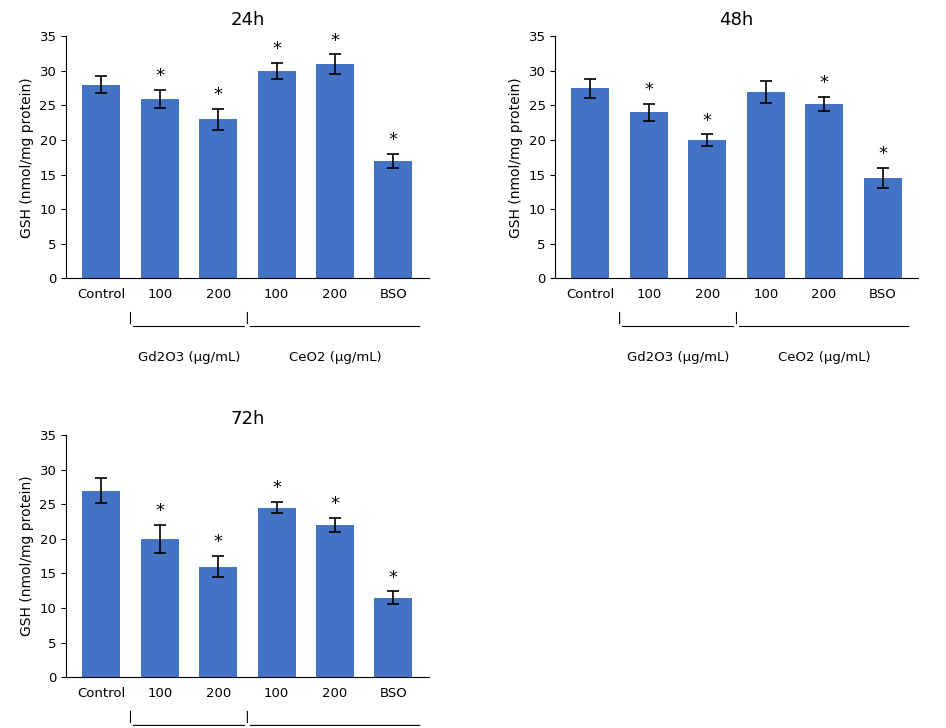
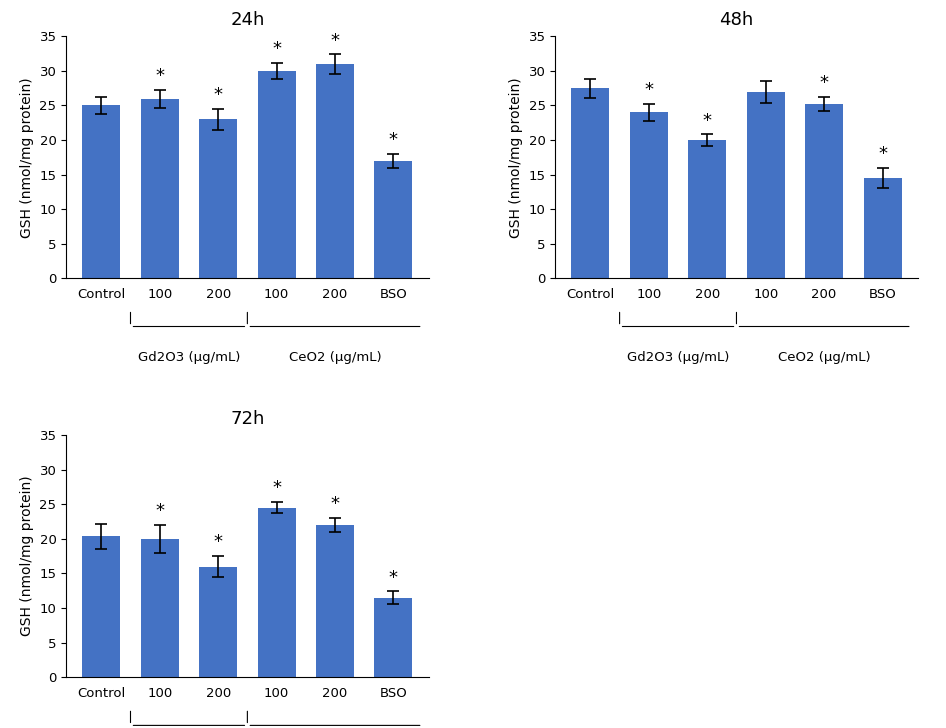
24h/Control: 28 -> 25
72h/Control: 27.0 -> 20.4
